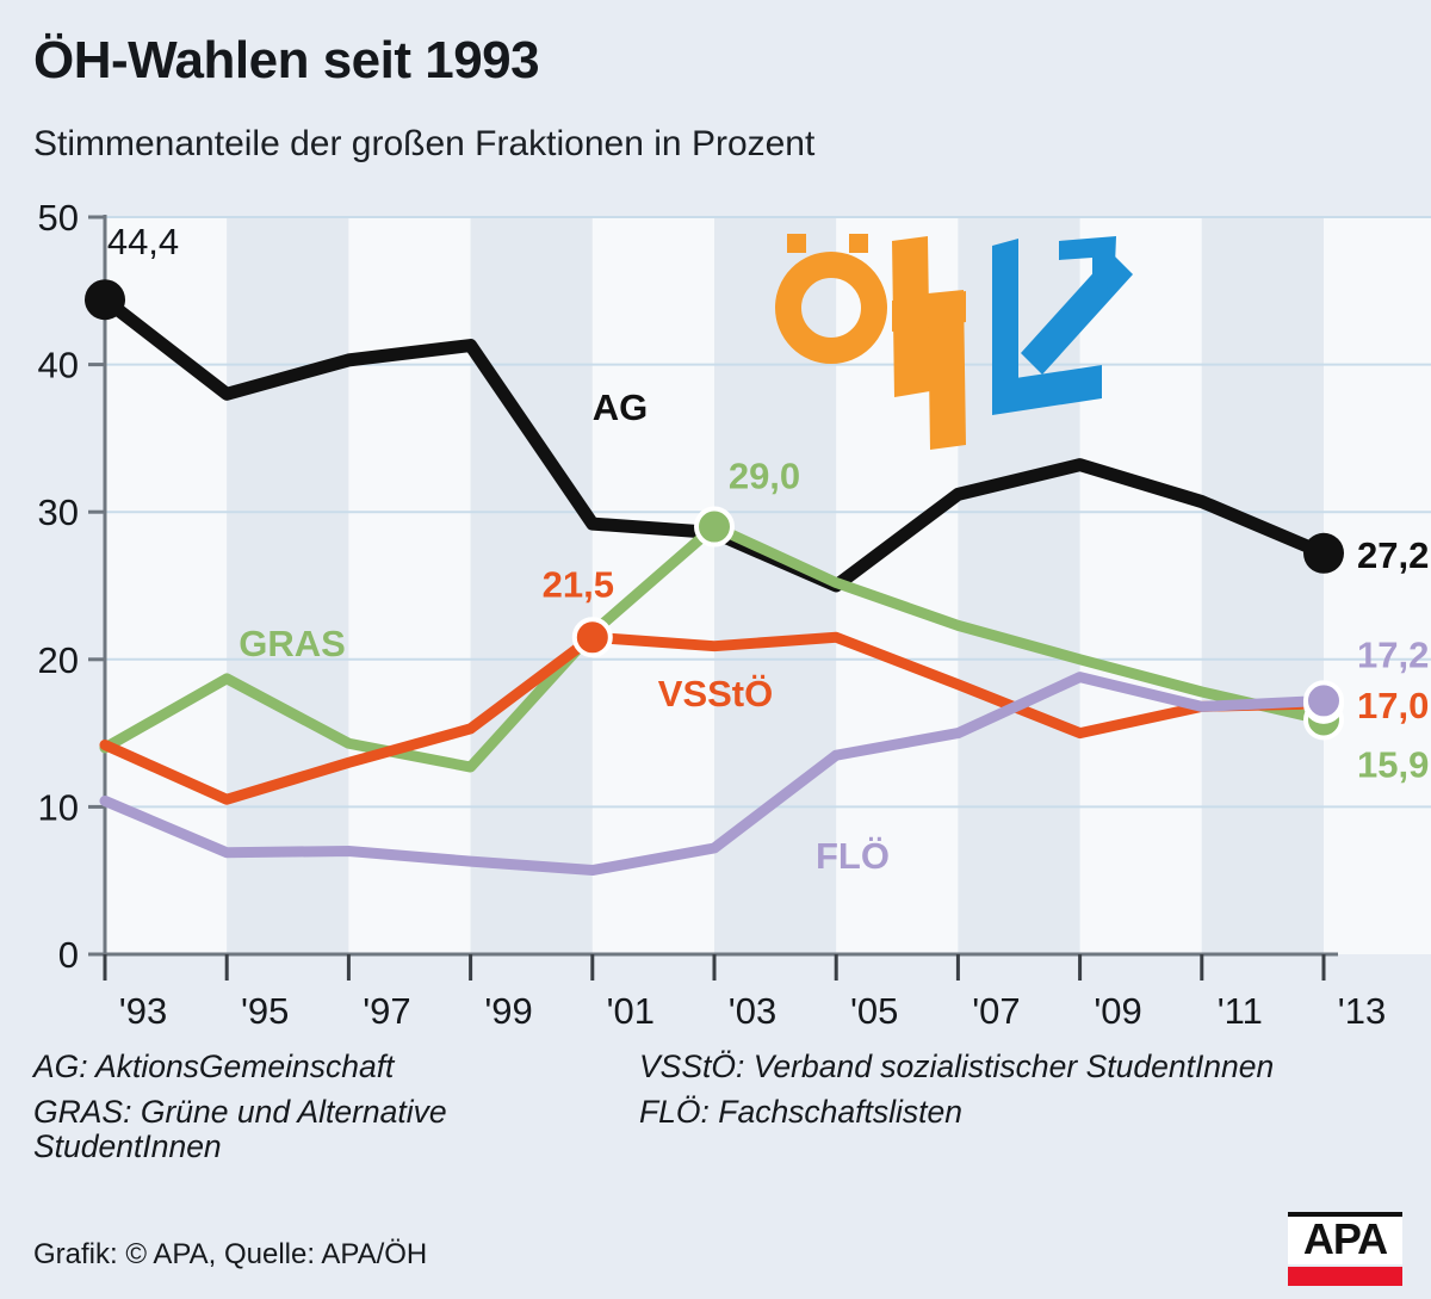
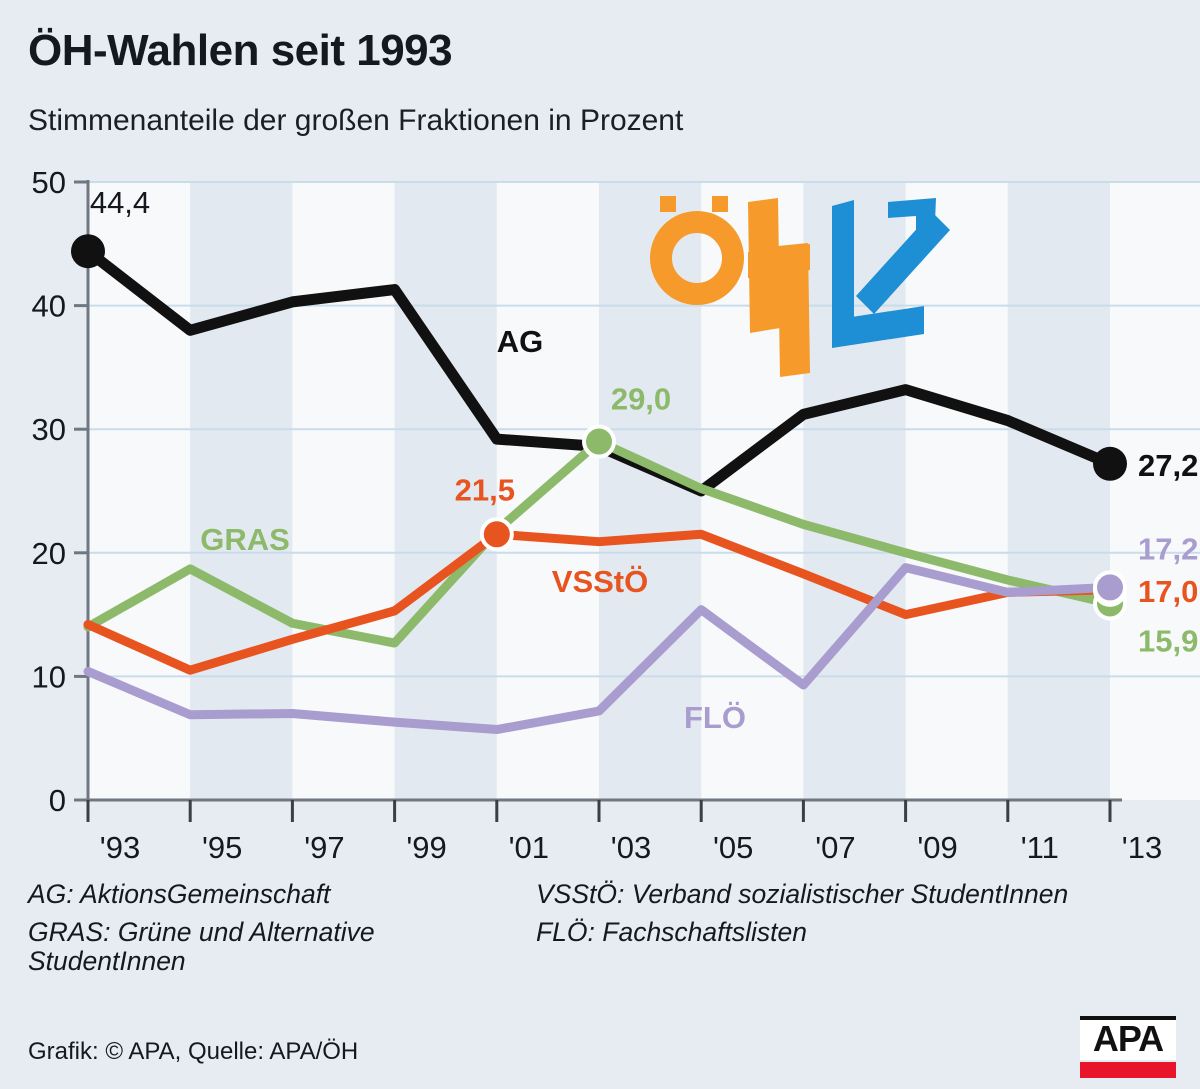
FLÖ/'05: 13.5 -> 15.4
FLÖ/'07: 15.0 -> 9.3
